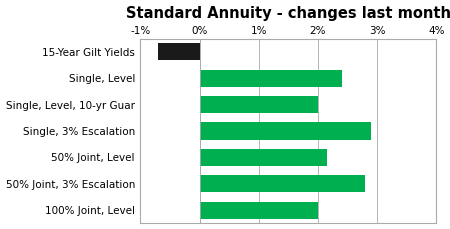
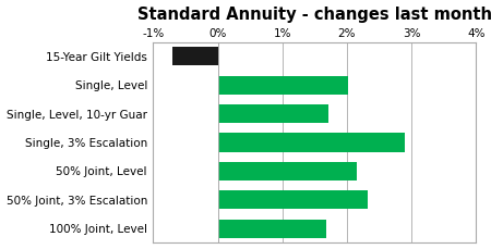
Single, Level: 2.40% -> 2.02%
Single, Level, 10-yr Guar: 2.00% -> 1.72%
50% Joint, 3% Escalation: 2.80% -> 2.32%
100% Joint, Level: 2.00% -> 1.68%
